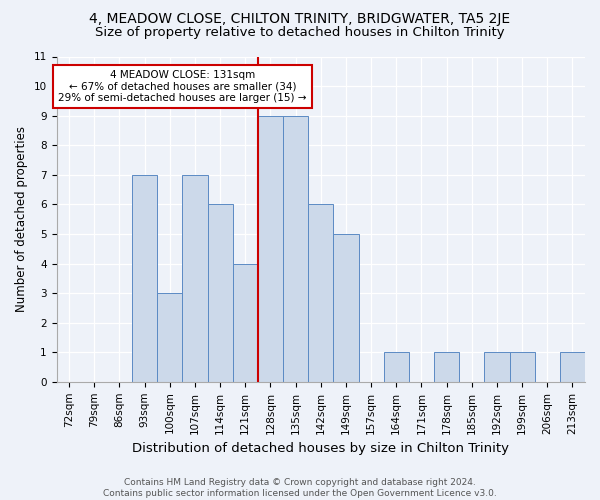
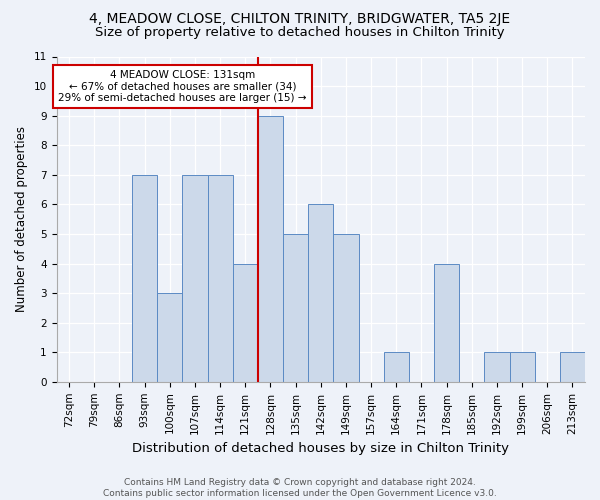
114sqm: 6 -> 7
135sqm: 9 -> 5
178sqm: 1 -> 4
